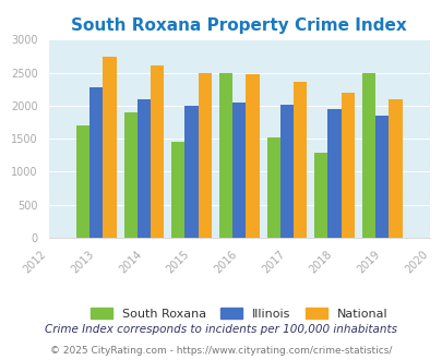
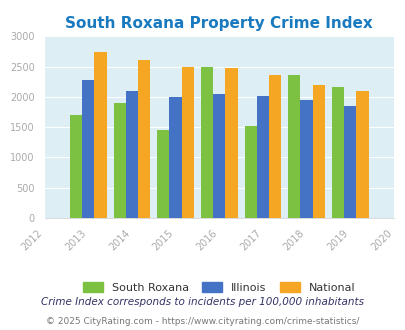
South Roxana/2018: 1290 -> 2360
South Roxana/2019: 2490 -> 2160
